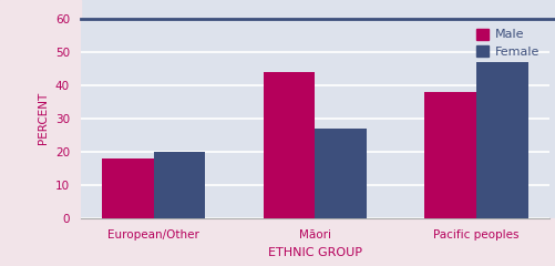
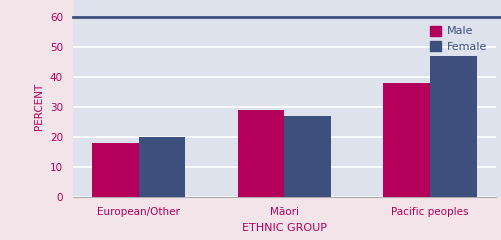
Male/Māori: 44 -> 29
